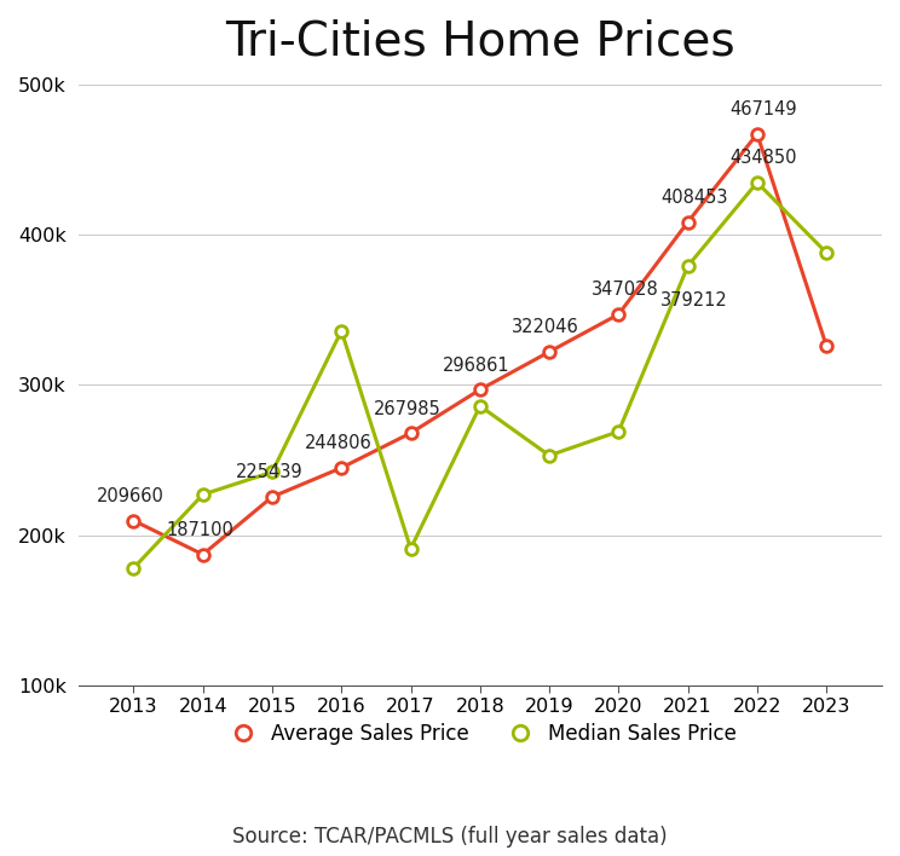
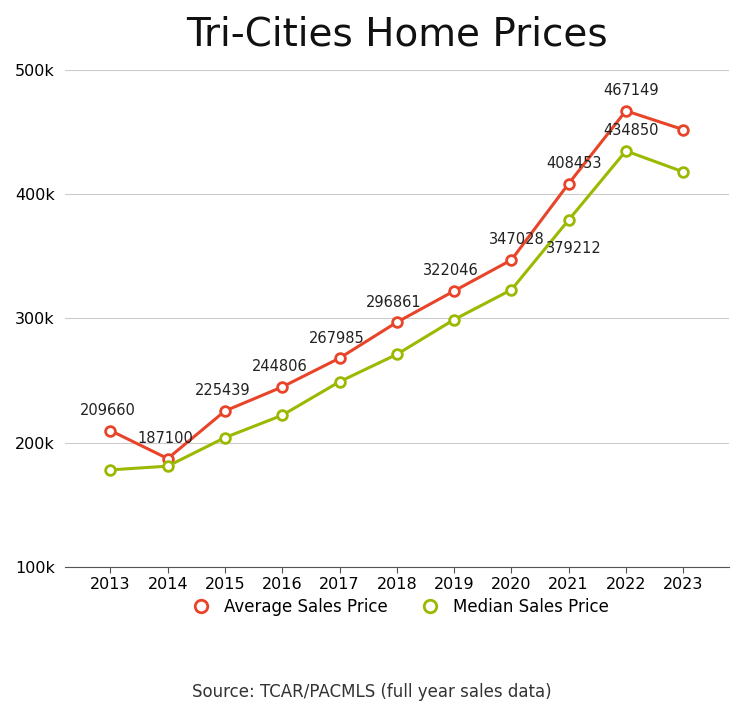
Median Sales Price/2014: 227k -> 181k
Median Sales Price/2015: 242k -> 204k
Median Sales Price/2016: 336k -> 222k
Median Sales Price/2017: 191k -> 249k
Median Sales Price/2018: 286k -> 271k
Median Sales Price/2019: 253k -> 299k
Median Sales Price/2020: 269k -> 323k
Average Sales Price/2023: 326k -> 452k
Median Sales Price/2023: 388k -> 418k
